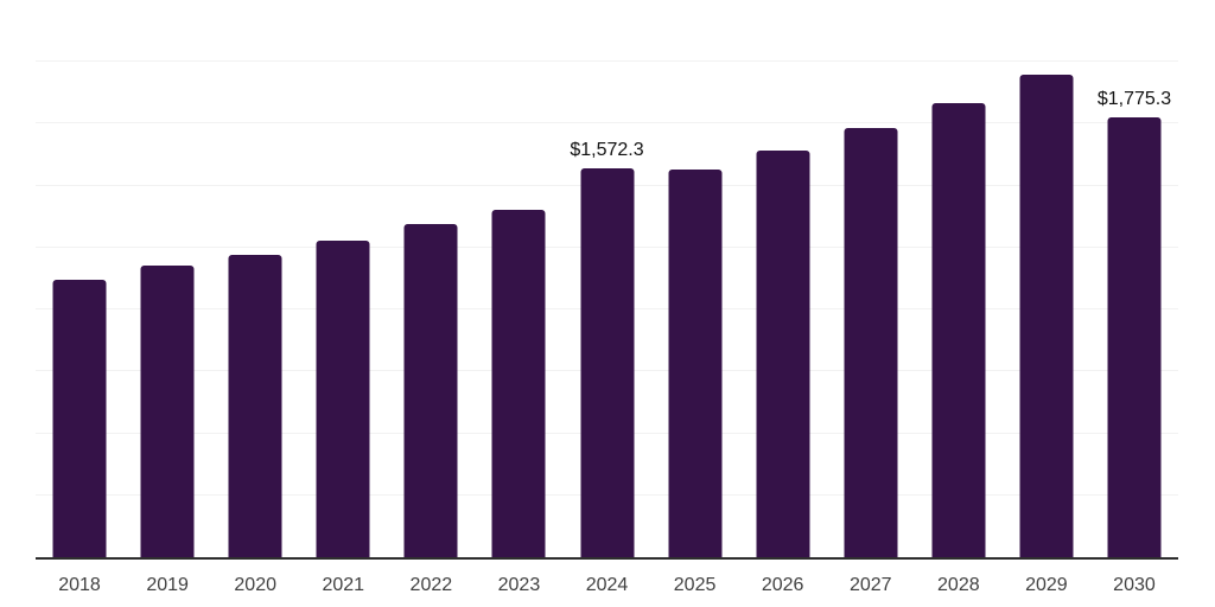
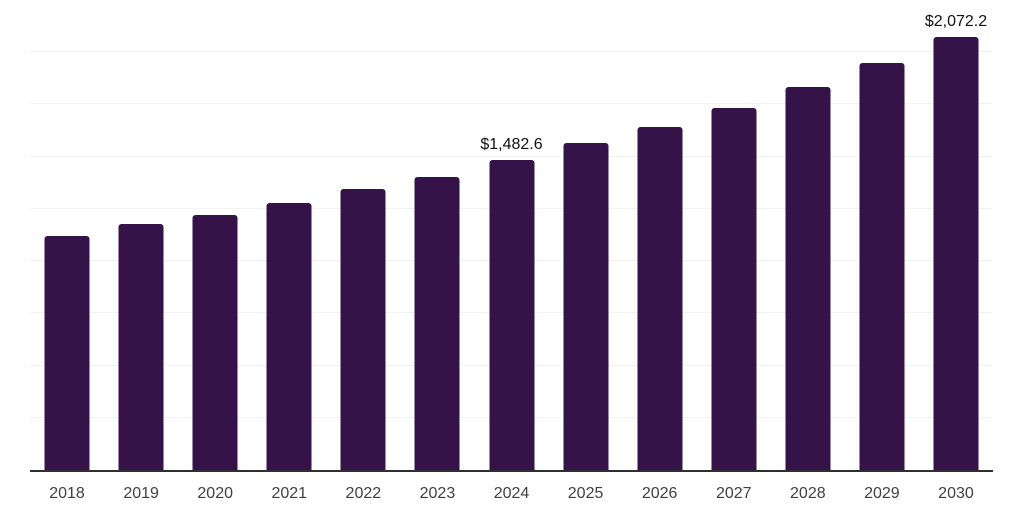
2024: $1,572.3 -> $1,482.6
2030: $1,775.3 -> $2,072.2
